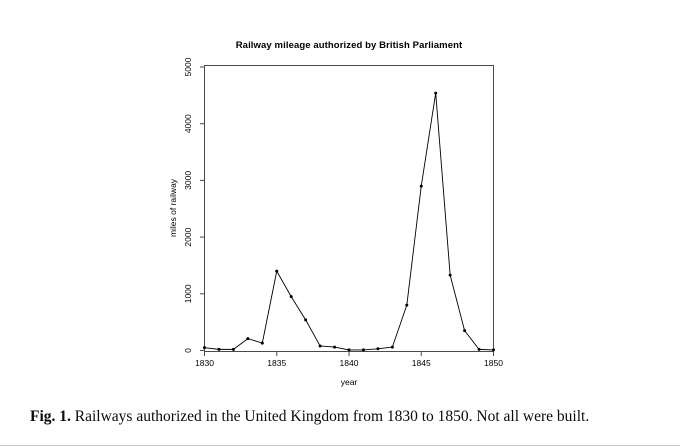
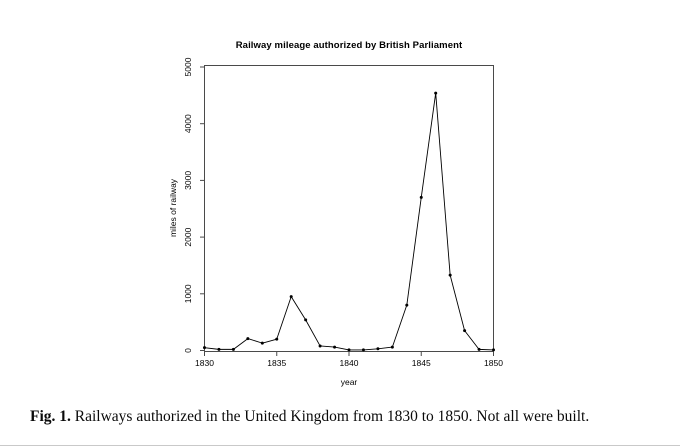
1835: 1400 -> 200
1845: 2900 -> 2700
